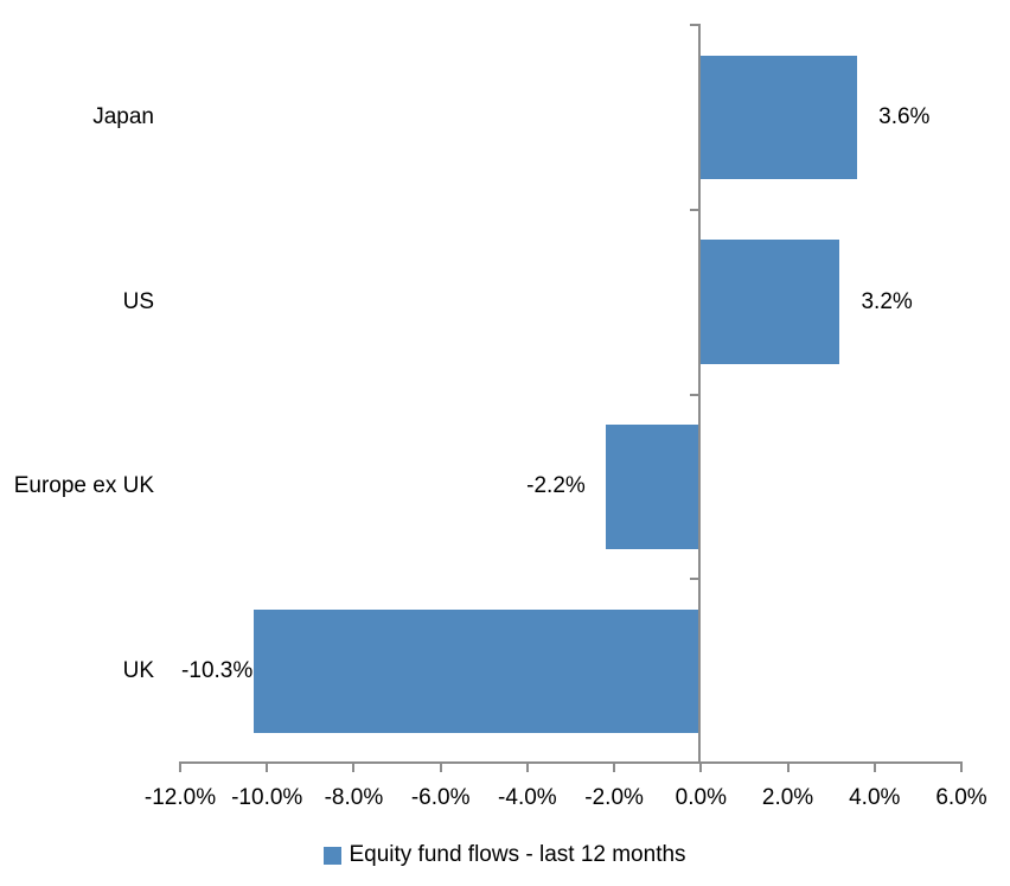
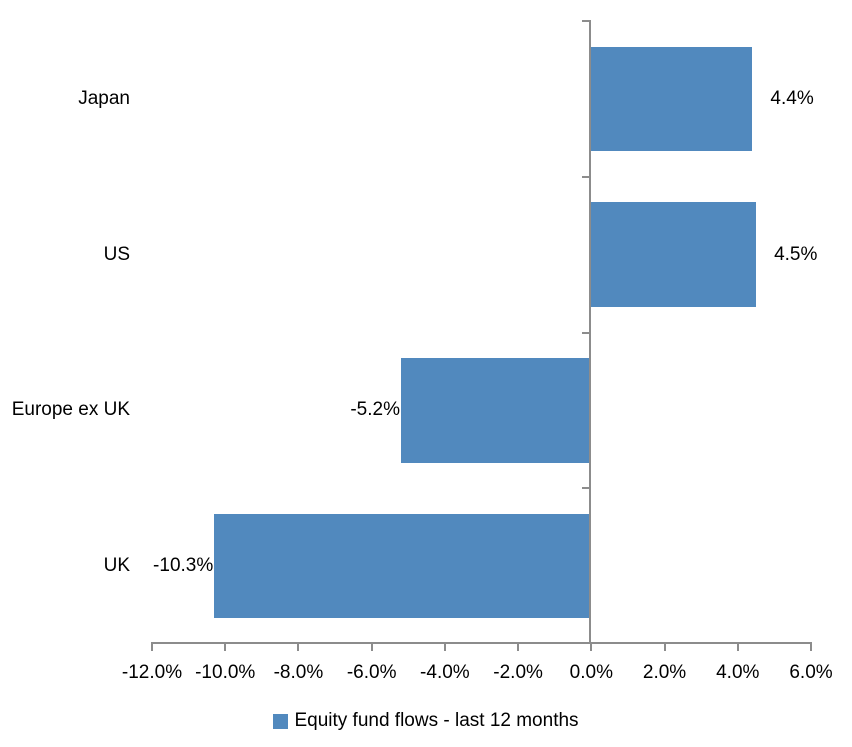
Japan: 3.6% -> 4.4%
US: 3.2% -> 4.5%
Europe ex UK: -2.2% -> -5.2%
